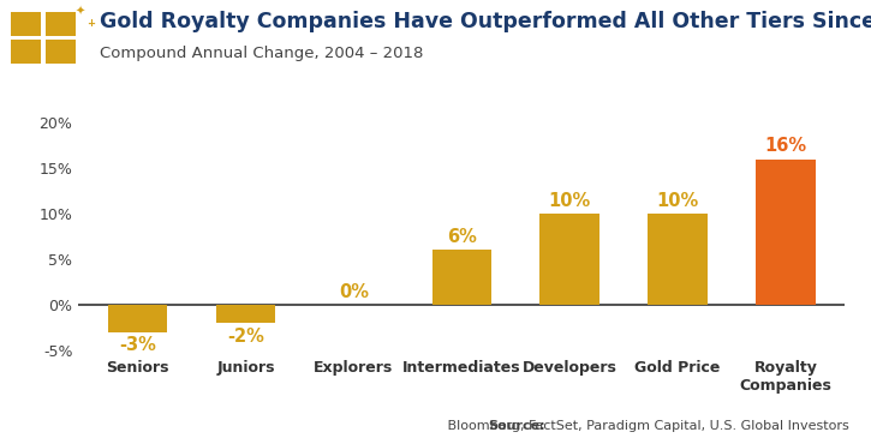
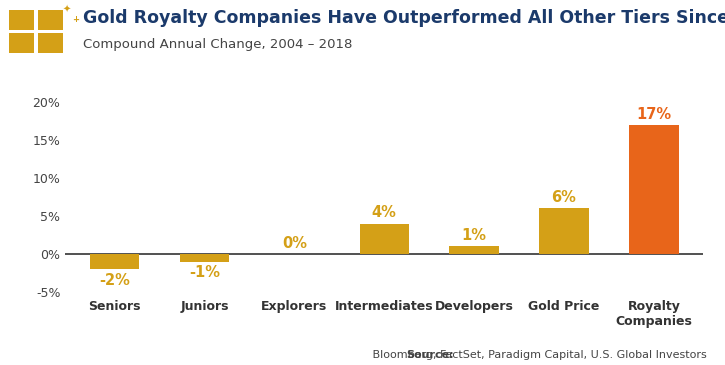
Seniors: -3% -> -2%
Juniors: -2% -> -1%
Intermediates: 6% -> 4%
Developers: 10% -> 1%
Gold Price: 10% -> 6%
Royalty Companies: 16% -> 17%
